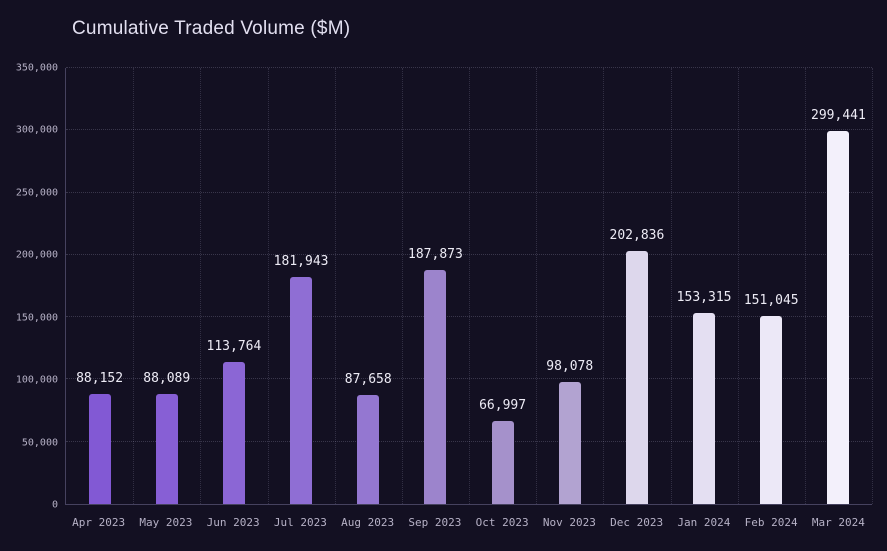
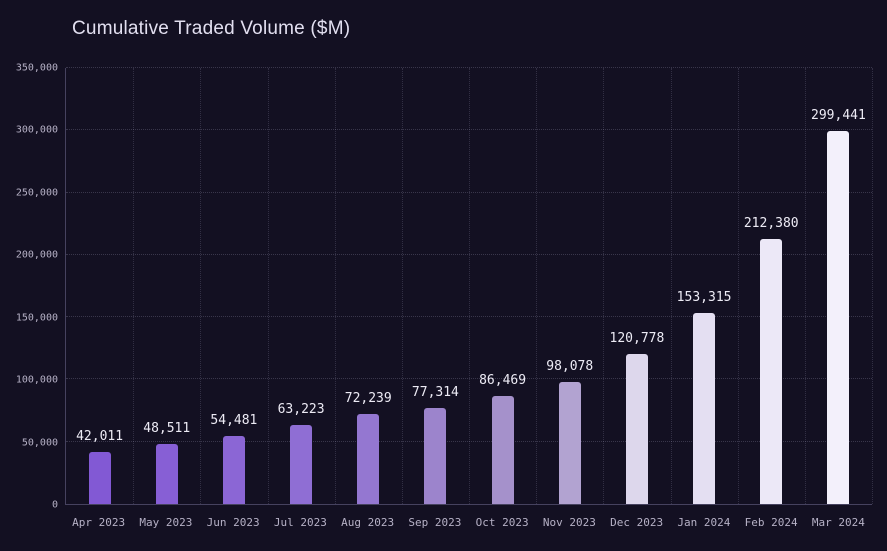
Apr 2023: 88,152 -> 42,011
May 2023: 88,089 -> 48,511
Jun 2023: 113,764 -> 54,481
Jul 2023: 181,943 -> 63,223
Aug 2023: 87,658 -> 72,239
Sep 2023: 187,873 -> 77,314
Oct 2023: 66,997 -> 86,469
Dec 2023: 202,836 -> 120,778
Feb 2024: 151,045 -> 212,380
